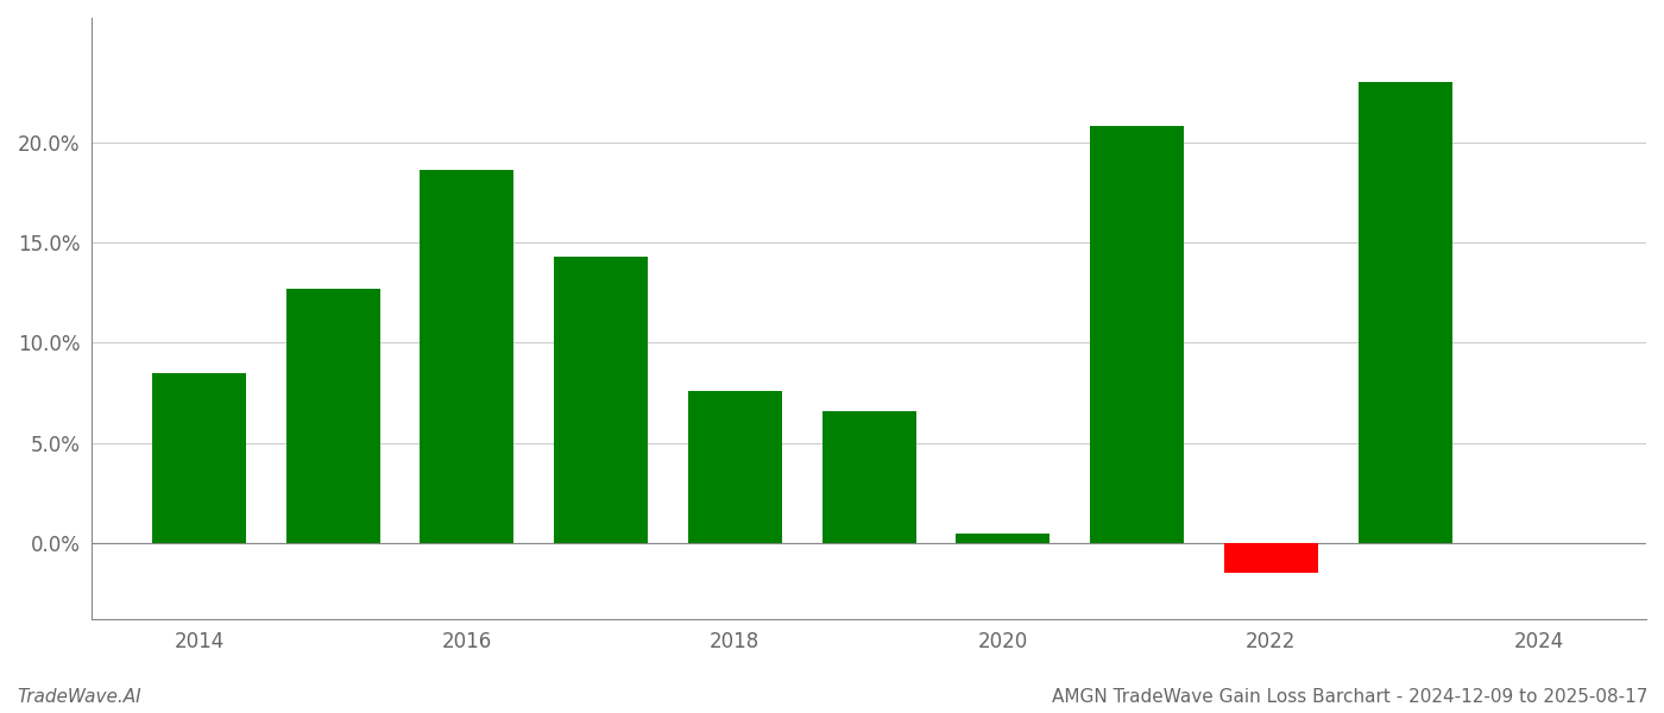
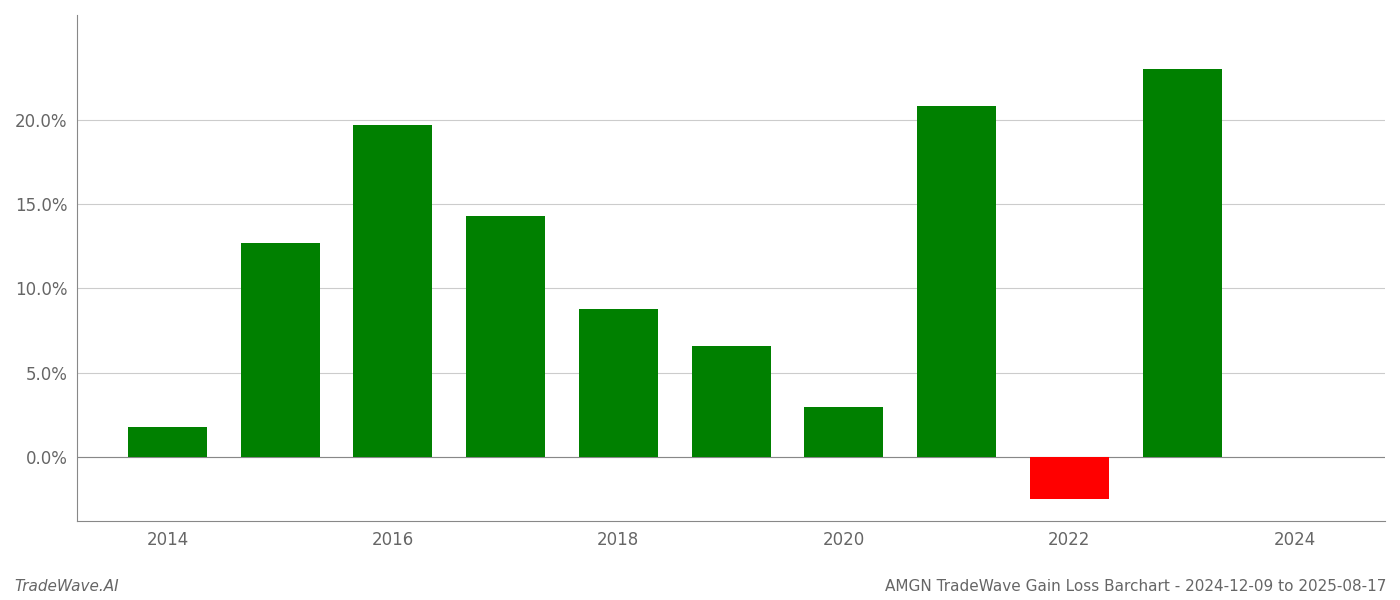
2014: 8.5% -> 1.8%
2016: 18.6% -> 19.7%
2018: 7.6% -> 8.8%
2020: 0.5% -> 3.0%
2022: -1.5% -> -2.5%
